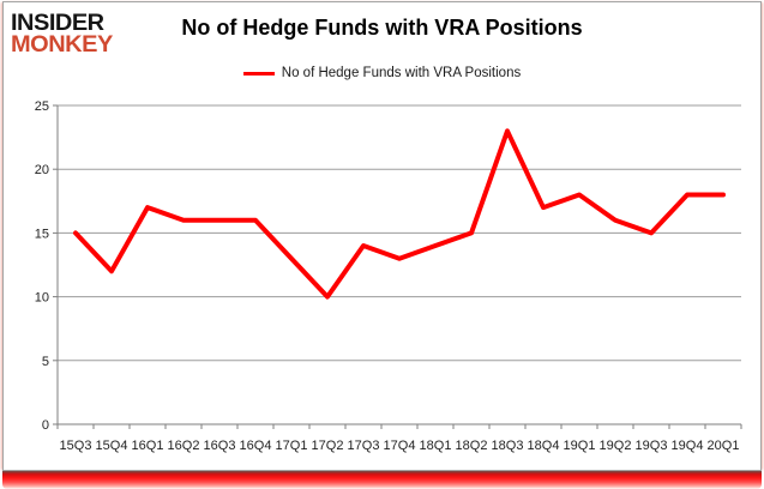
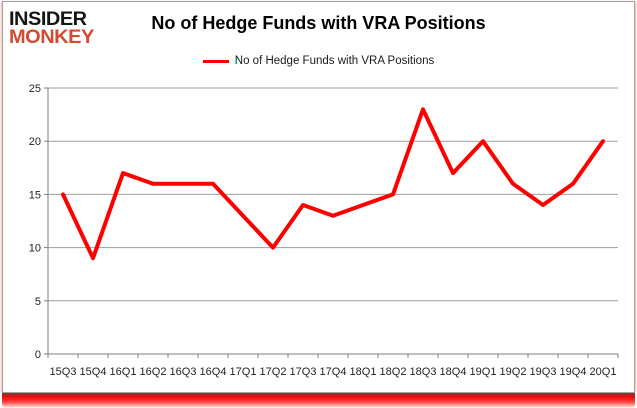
15Q4: 12 -> 9
19Q1: 18 -> 20
19Q3: 15 -> 14
19Q4: 18 -> 16
20Q1: 18 -> 20
